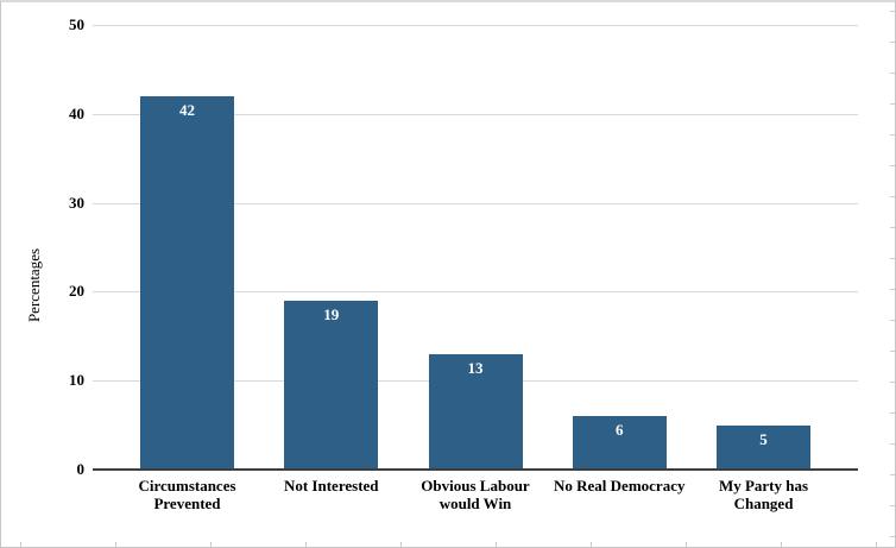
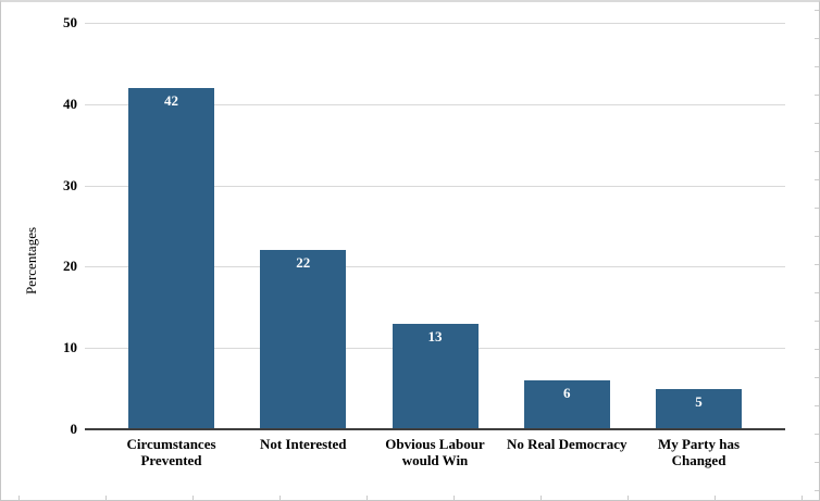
Not Interested: 19 -> 22
